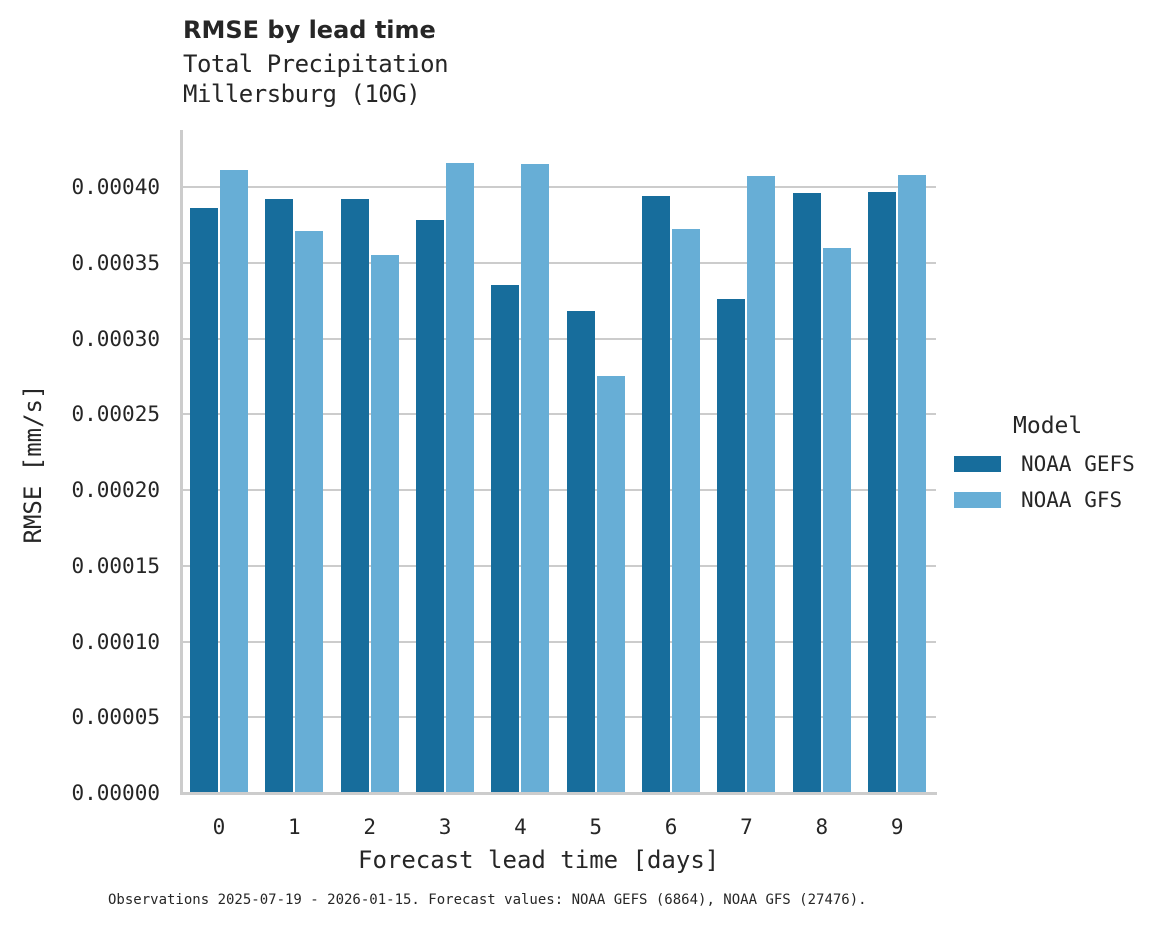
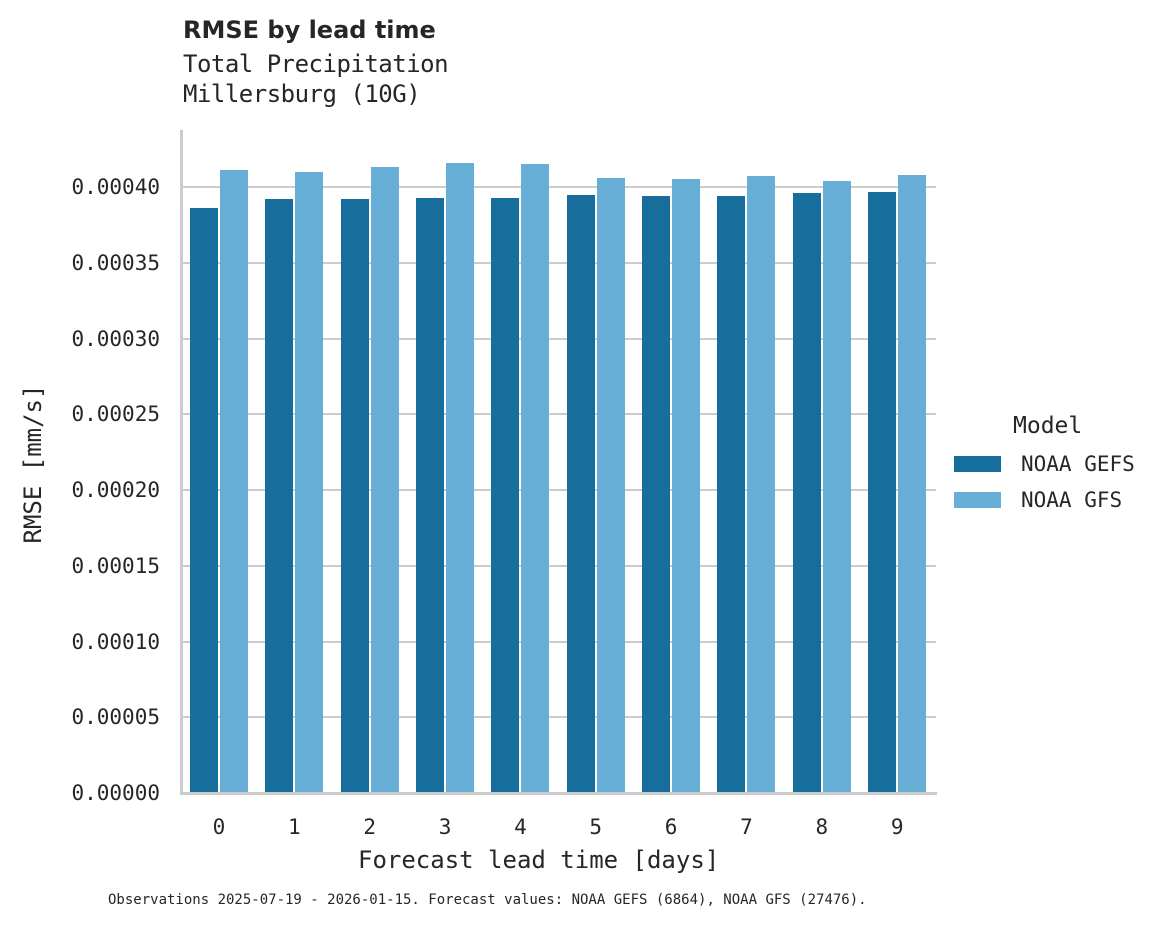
NOAA GFS/1: 0.000371 -> 0.000410
NOAA GFS/2: 0.000355 -> 0.000413
NOAA GEFS/3: 0.000378 -> 0.000393
NOAA GEFS/4: 0.000335 -> 0.000393
NOAA GEFS/5: 0.000318 -> 0.000395
NOAA GFS/5: 0.000275 -> 0.000406
NOAA GFS/6: 0.000372 -> 0.000405
NOAA GEFS/7: 0.000326 -> 0.000394
NOAA GFS/8: 0.000360 -> 0.000404
